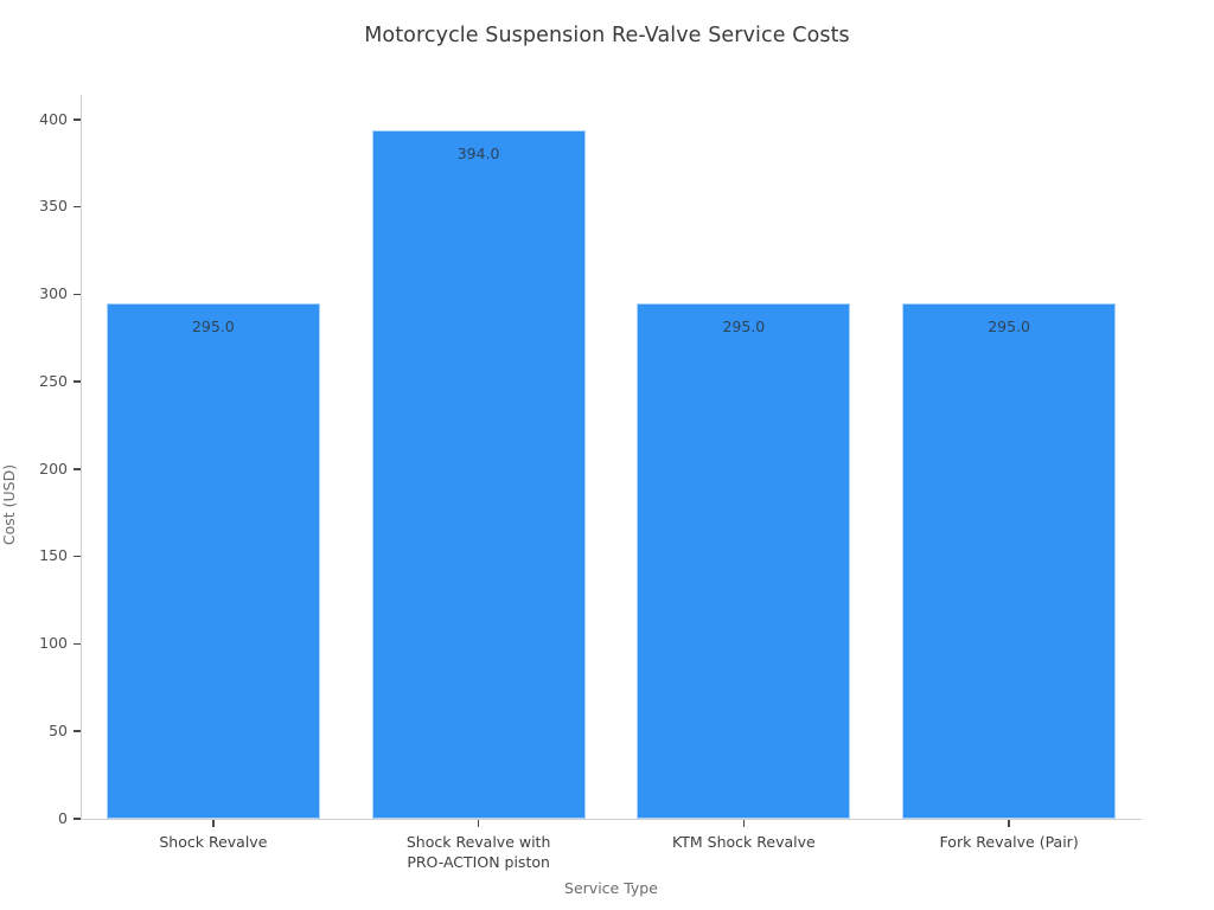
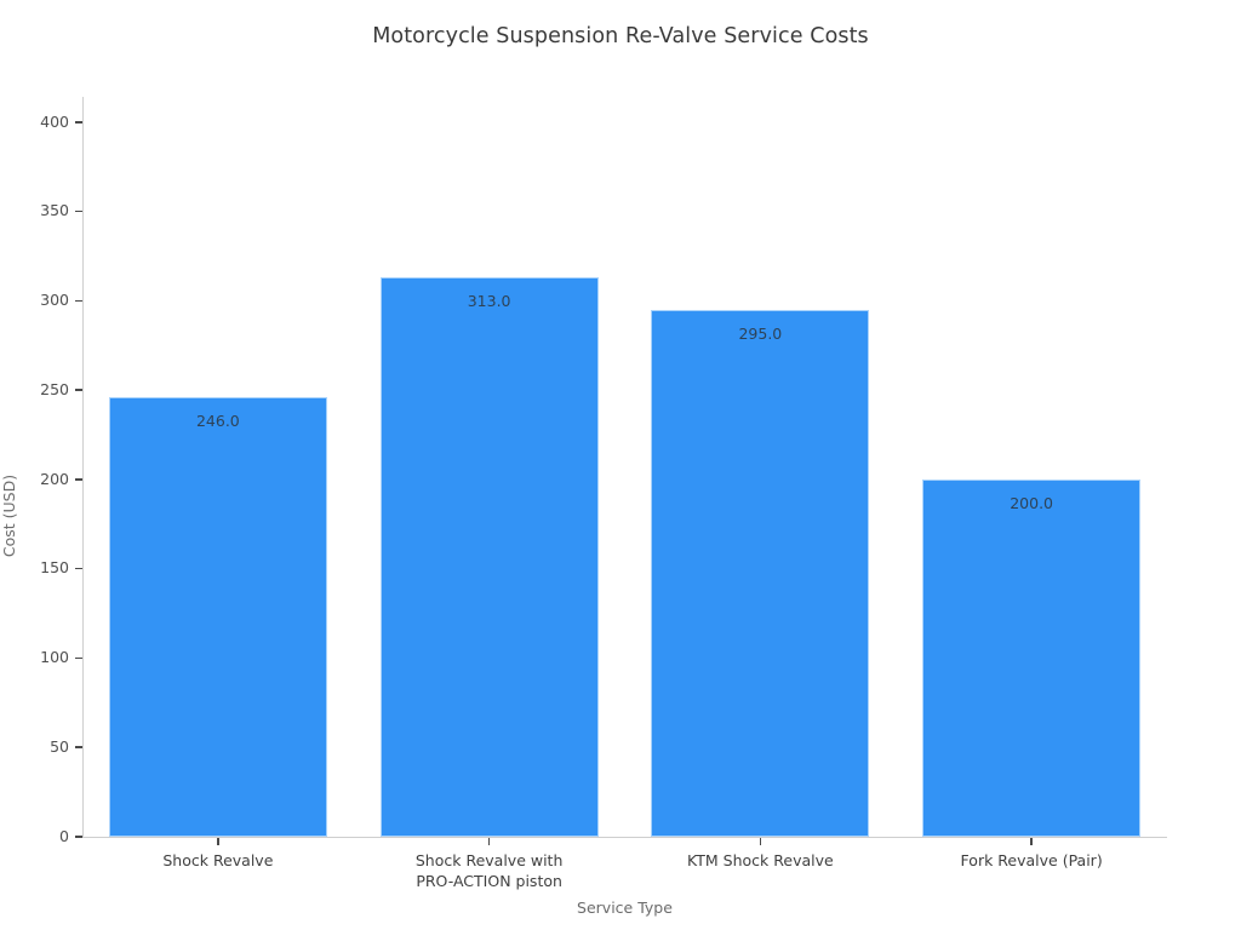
Shock Revalve: 295.0 -> 246.0
Shock Revalve with PRO-ACTION piston: 394.0 -> 313.0
Fork Revalve (Pair): 295.0 -> 200.0
